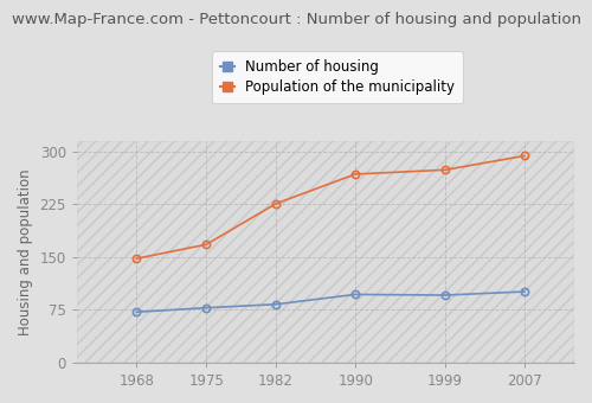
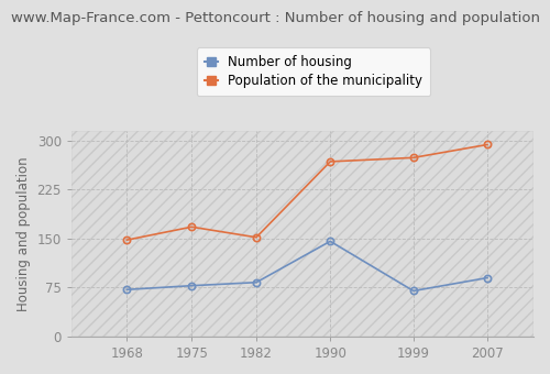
Population of the municipality/1982: 226 -> 152
Number of housing/1990: 97 -> 146
Number of housing/1999: 96 -> 70
Number of housing/2007: 101 -> 90
